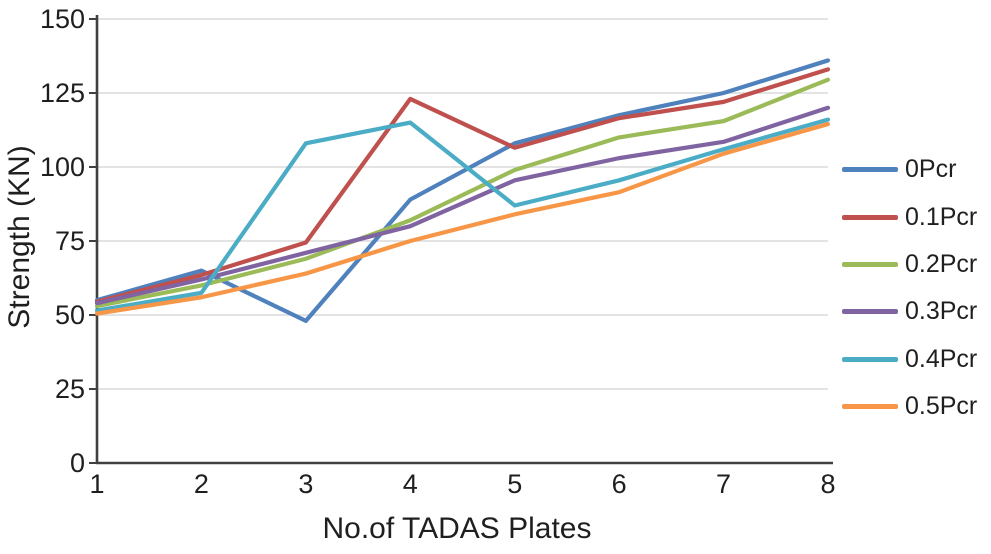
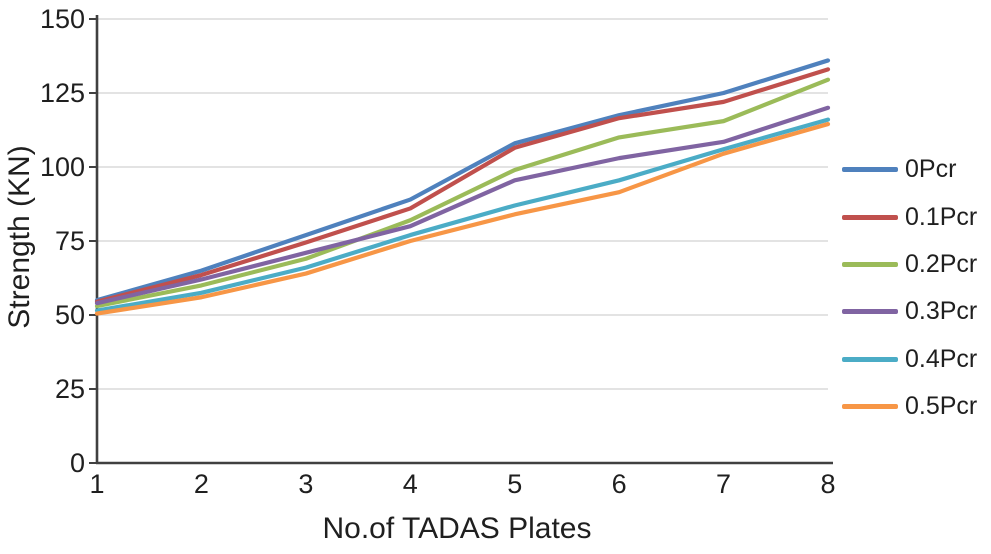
0Pcr/3: 48 -> 77
0.4Pcr/3: 108 -> 66
0.1Pcr/4: 123 -> 86
0.4Pcr/4: 115 -> 77
